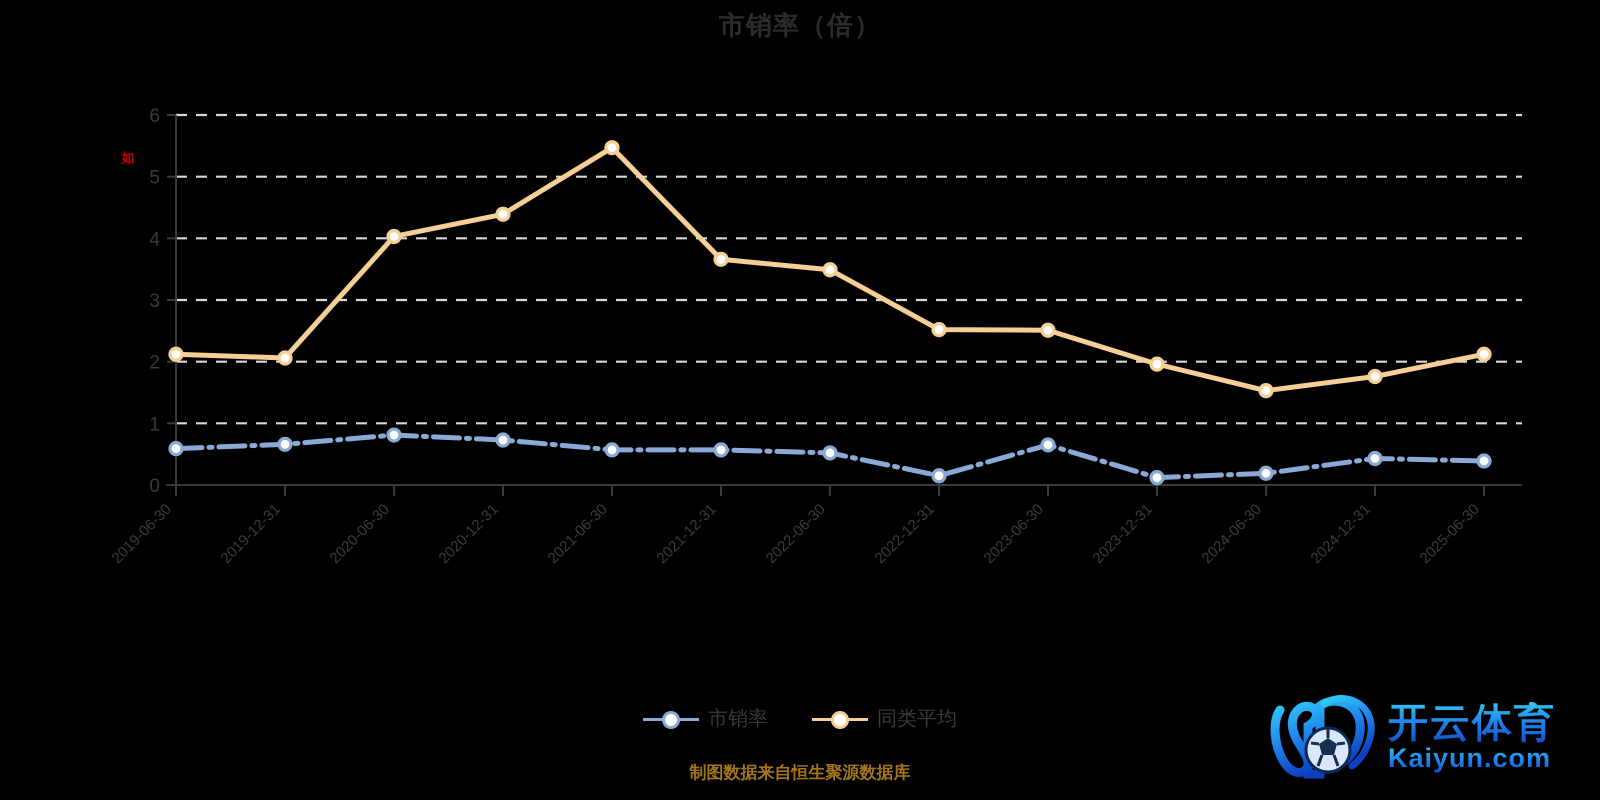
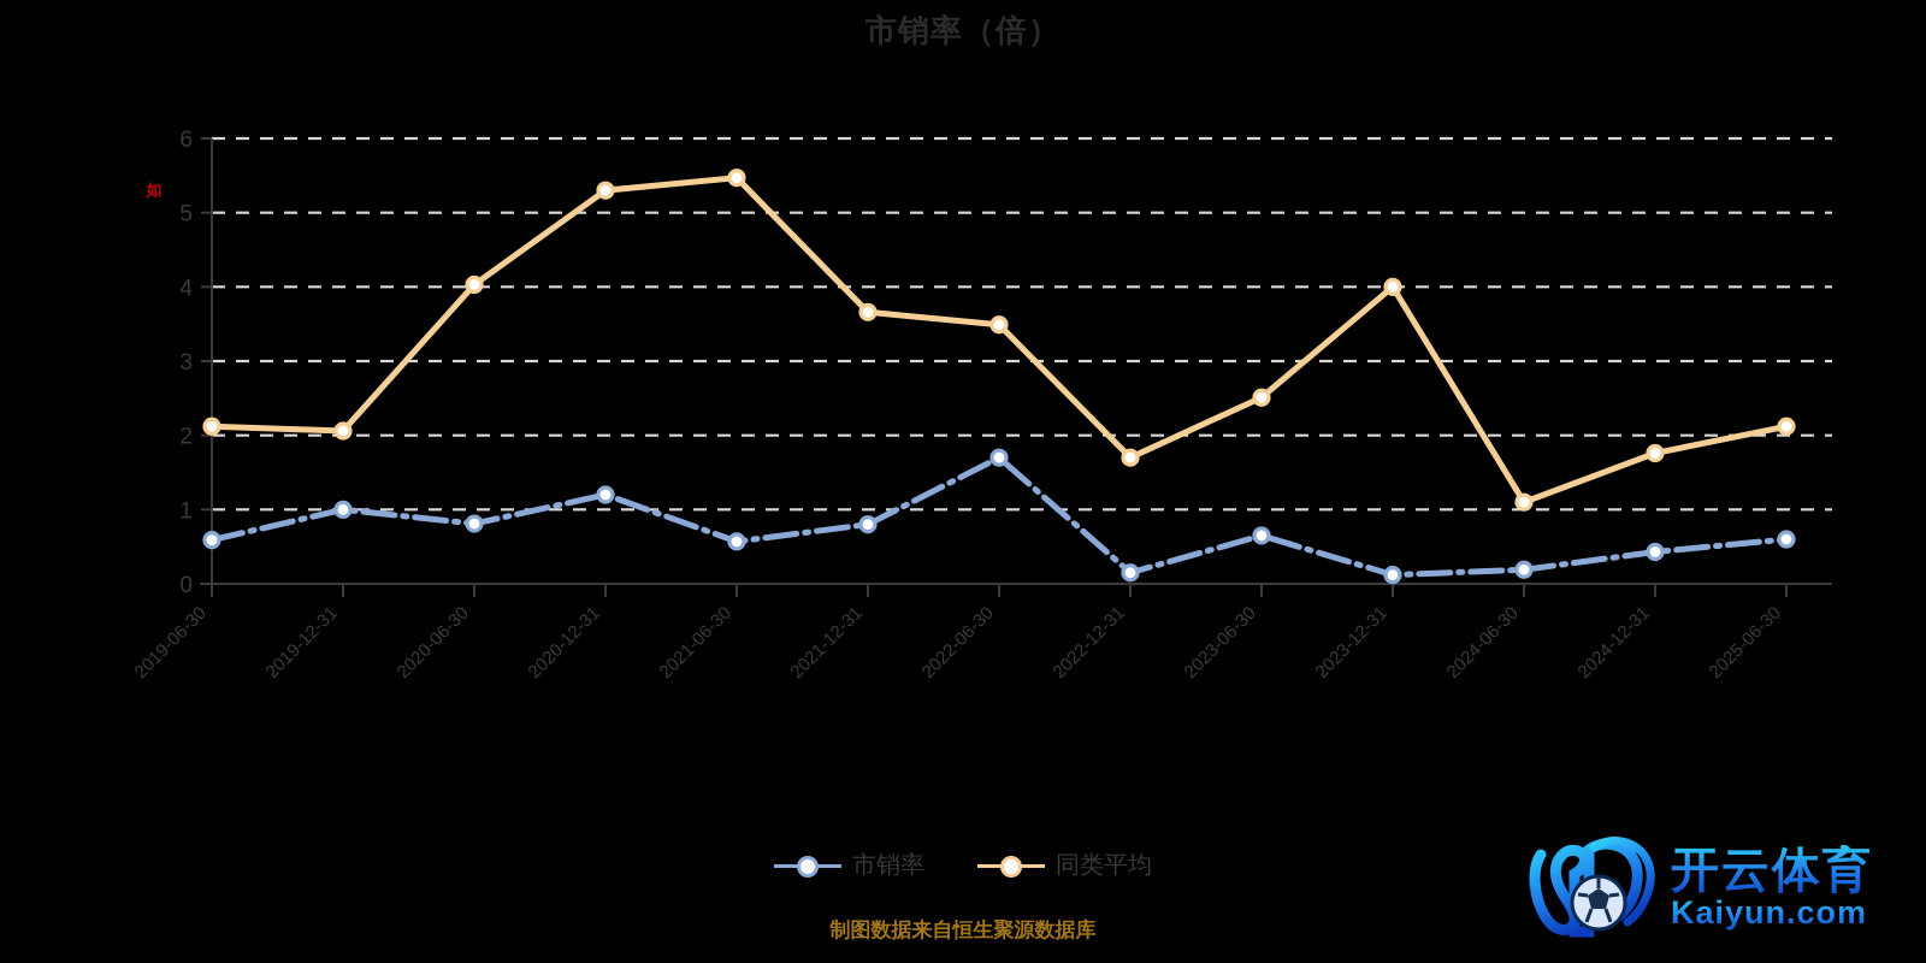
市销率/2019-12-31: 0.7 -> 1.0
市销率/2020-12-31: 0.7 -> 1.2
同类平均/2020-12-31: 4.4 -> 5.3
市销率/2021-12-31: 0.6 -> 0.8
市销率/2022-06-30: 0.5 -> 1.7
同类平均/2022-12-31: 2.5 -> 1.7
同类平均/2023-12-31: 2.0 -> 4.0
同类平均/2024-06-30: 1.5 -> 1.1
市销率/2025-06-30: 0.4 -> 0.6
